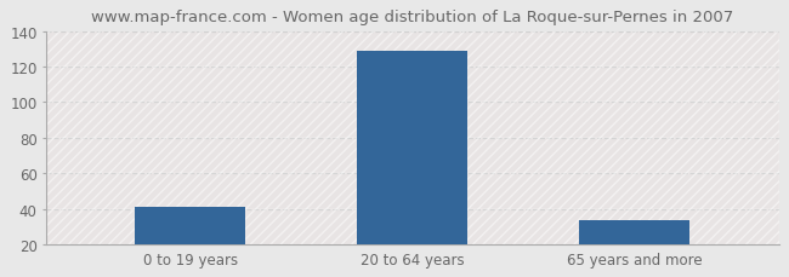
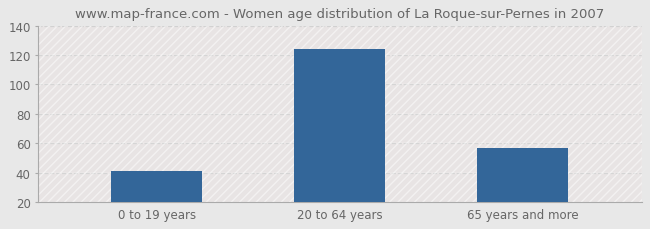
20 to 64 years: 129 -> 124
65 years and more: 34 -> 57
